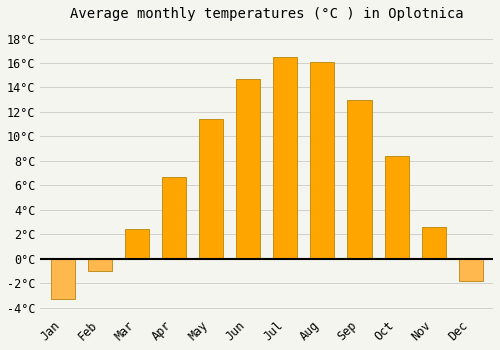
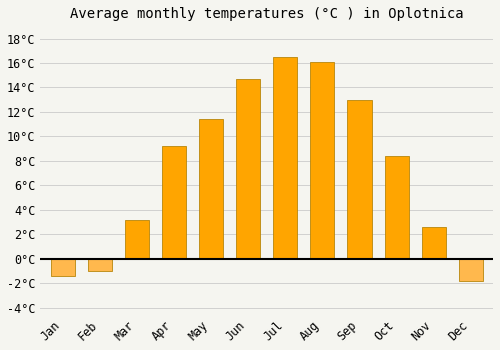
Jan: -3.3°C -> -1.4°C
Mar: 2.4°C -> 3.2°C
Apr: 6.7°C -> 9.2°C
